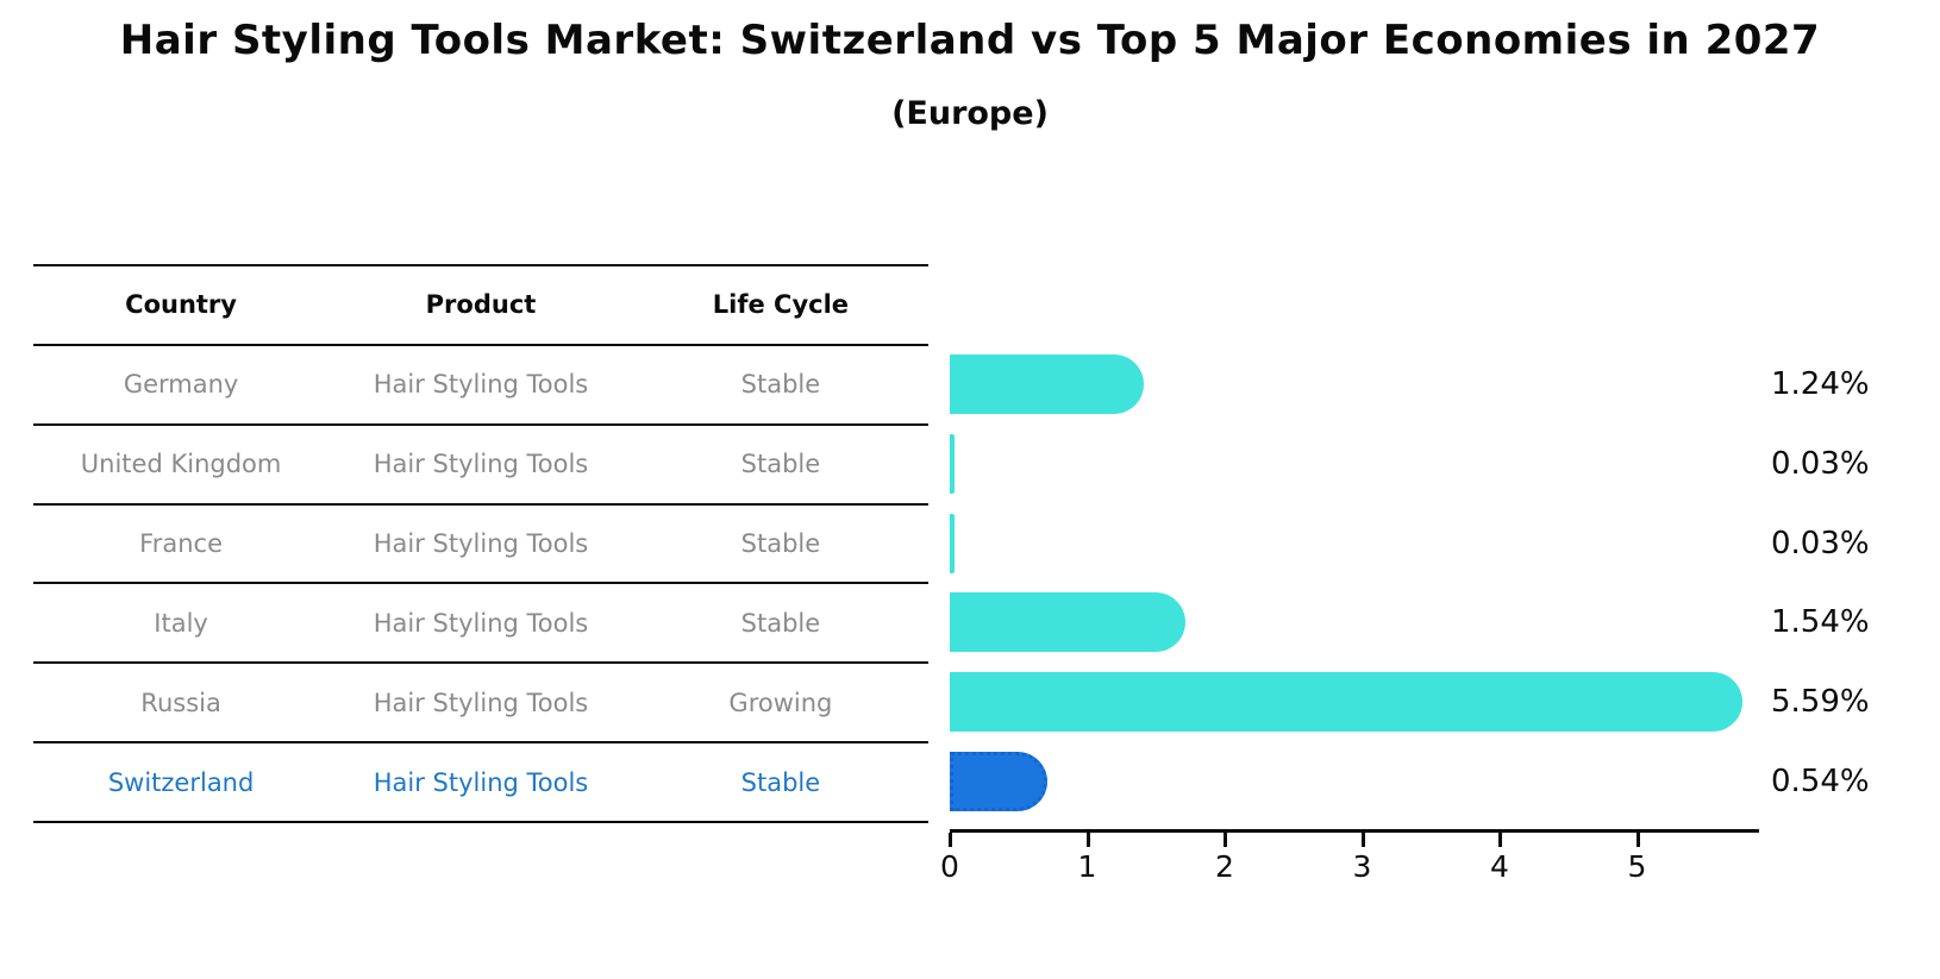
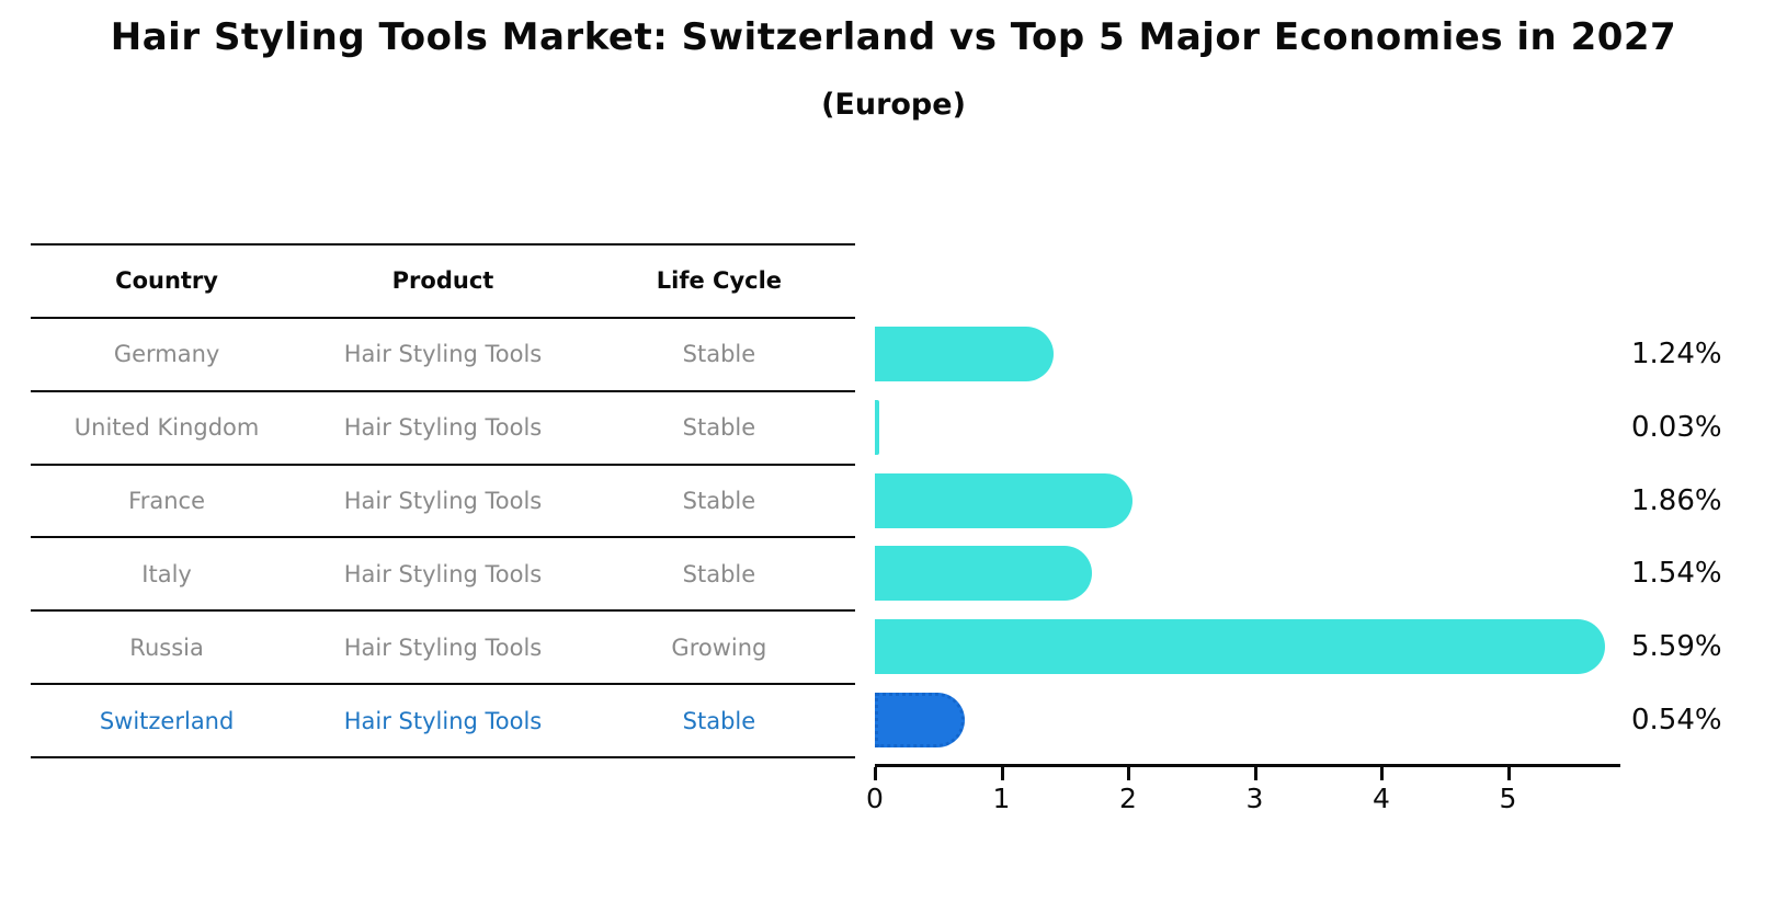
France: 0.03% -> 1.86%
